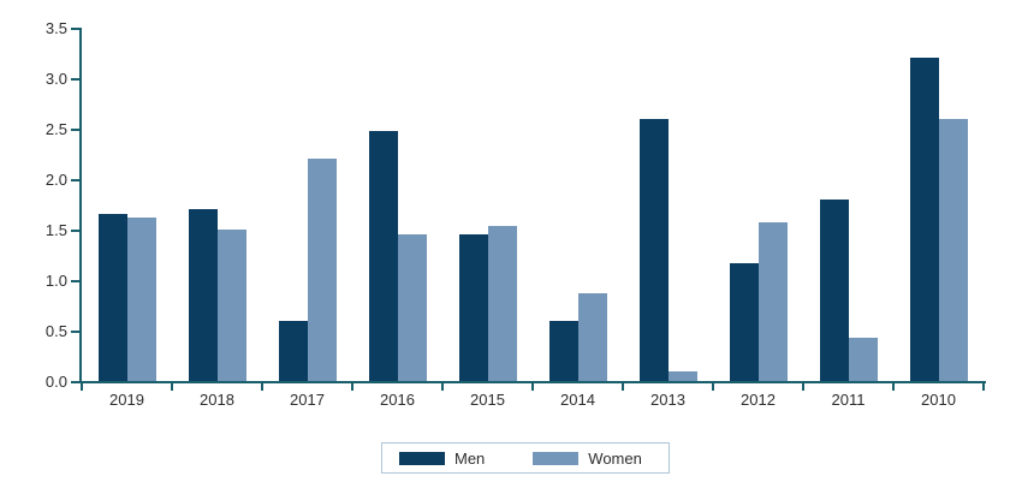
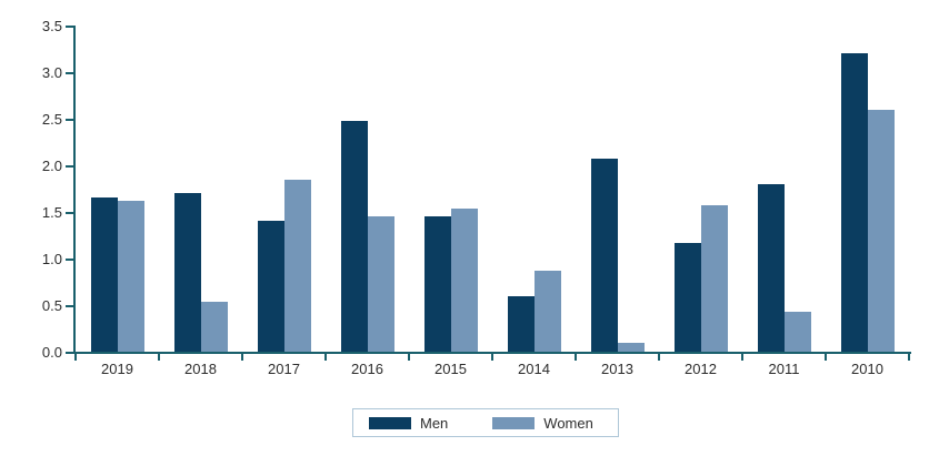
Women/2018: 1.5 -> 0.5
Men/2017: 0.6 -> 1.4
Women/2017: 2.2 -> 1.9
Men/2013: 2.6 -> 2.1
